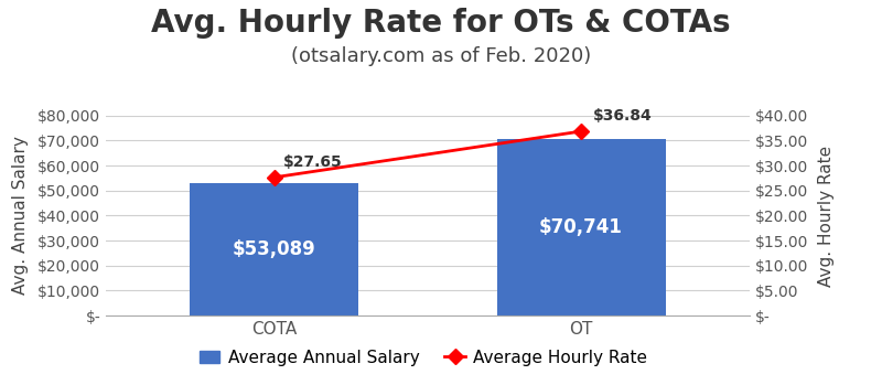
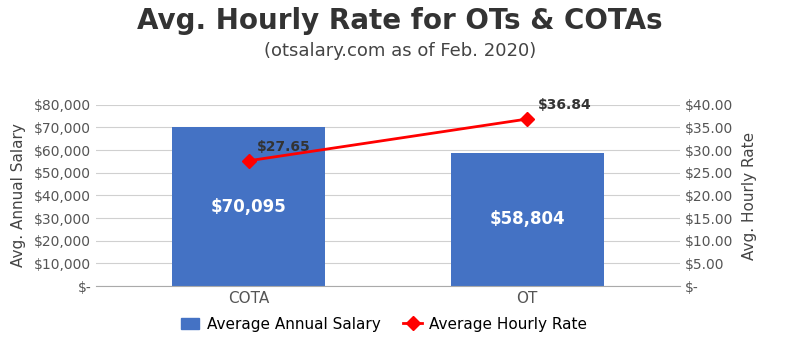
COTA: $53,089 -> $70,095
OT: $70,741 -> $58,804
